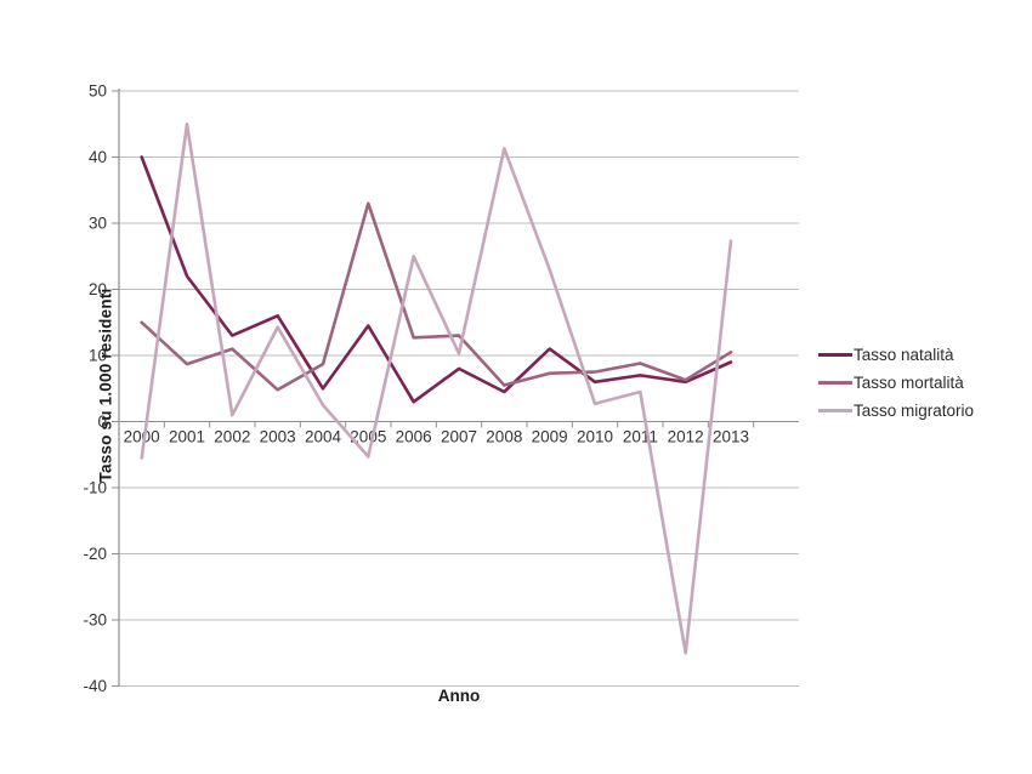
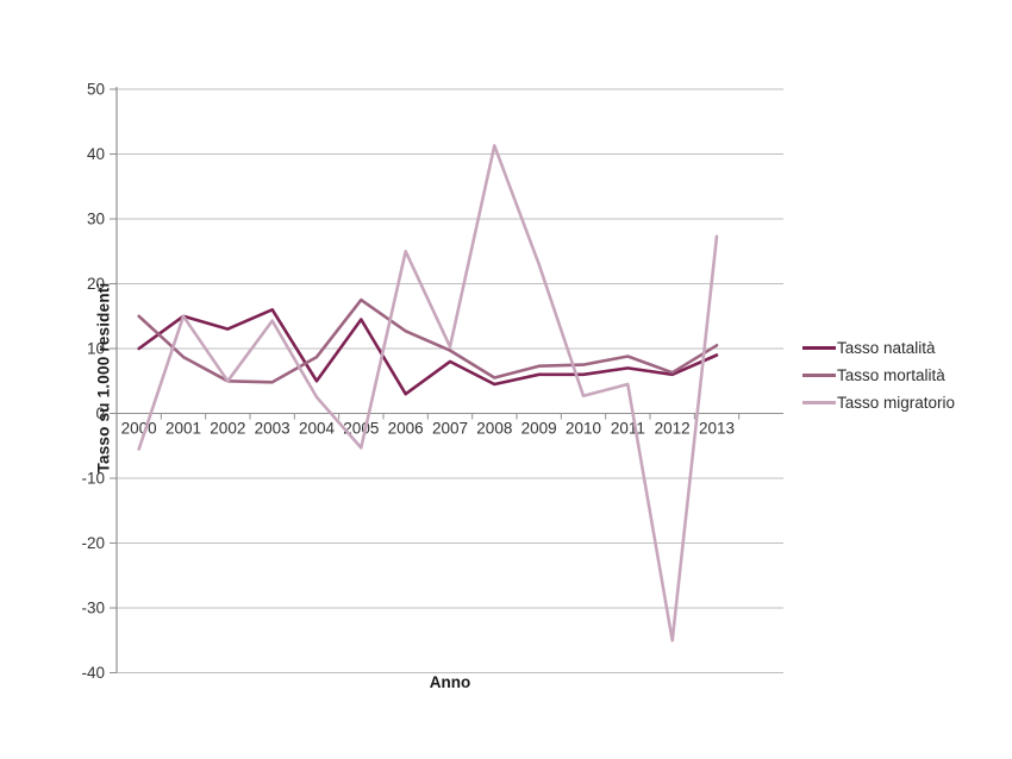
Tasso natalità/2000: 40 -> 10
Tasso natalità/2001: 22 -> 15
Tasso migratorio/2001: 45 -> 15
Tasso mortalità/2002: 11 -> 5
Tasso migratorio/2002: 1 -> 5
Tasso mortalità/2005: 33 -> 18
Tasso mortalità/2007: 13 -> 10
Tasso natalità/2009: 11 -> 6
